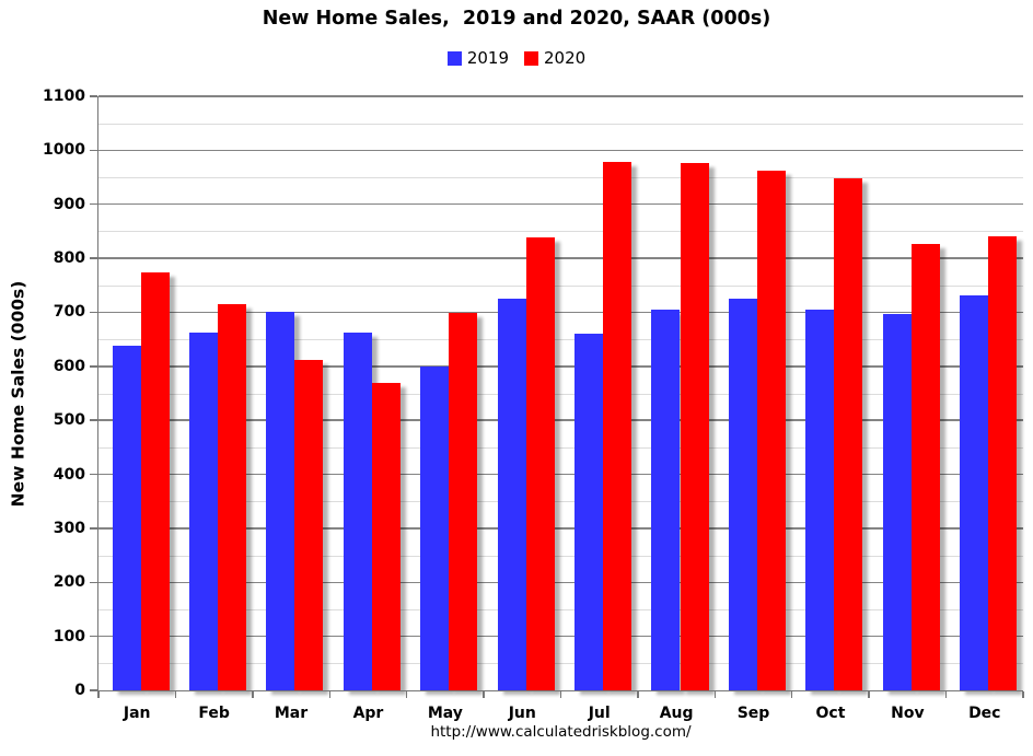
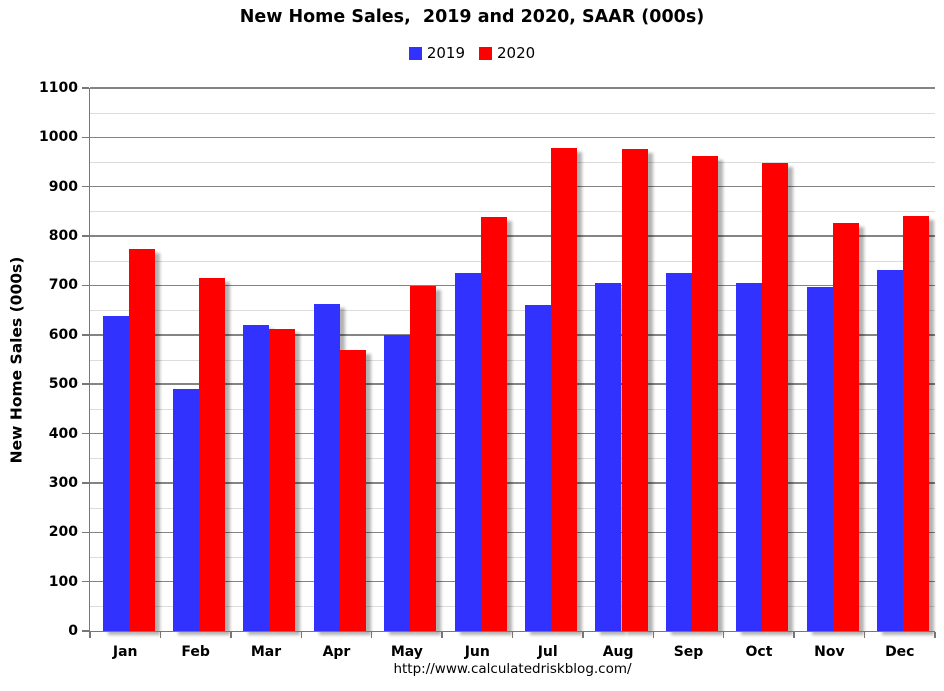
2019/Feb: 660 -> 490
2019/Mar: 700 -> 620
